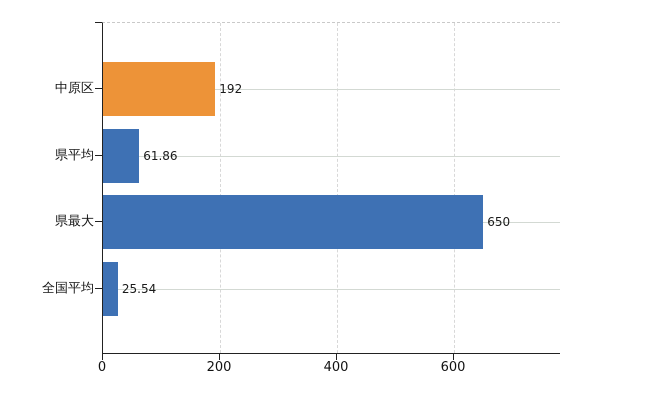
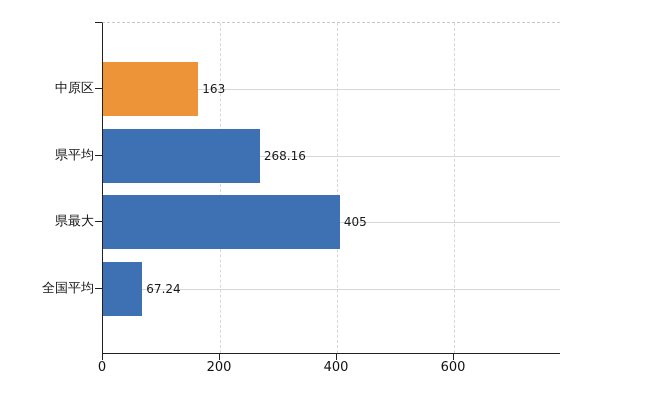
中原区: 192 -> 163
県平均: 61.86 -> 268.16
県最大: 650 -> 405
全国平均: 25.54 -> 67.24
